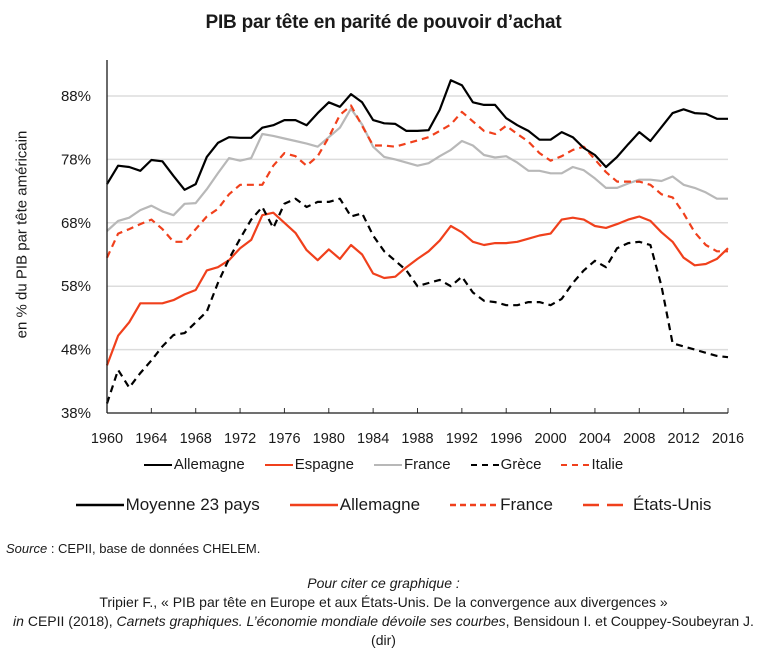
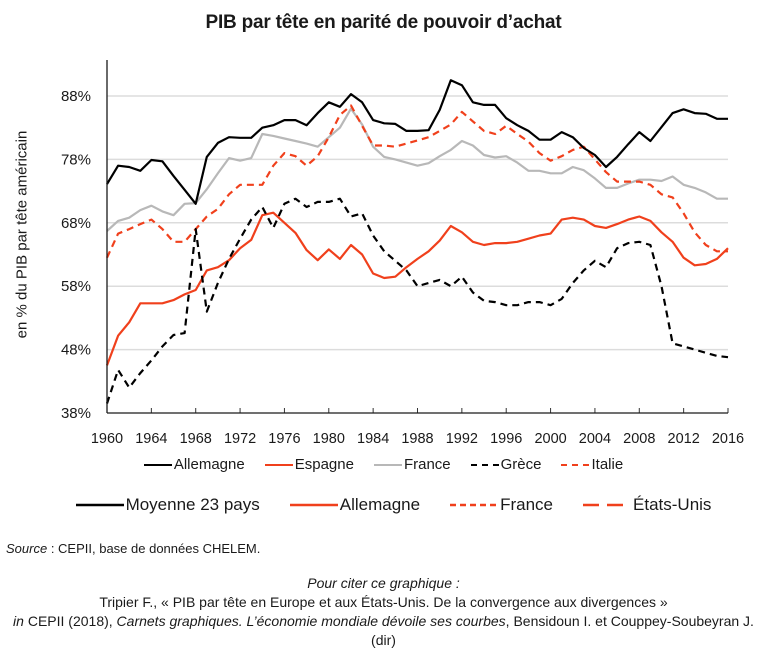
Allemagne/1968: 74% -> 71%
Grèce/1968: 52% -> 67%
